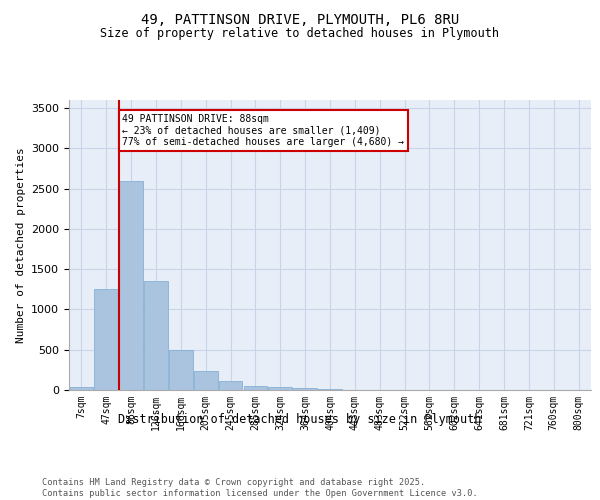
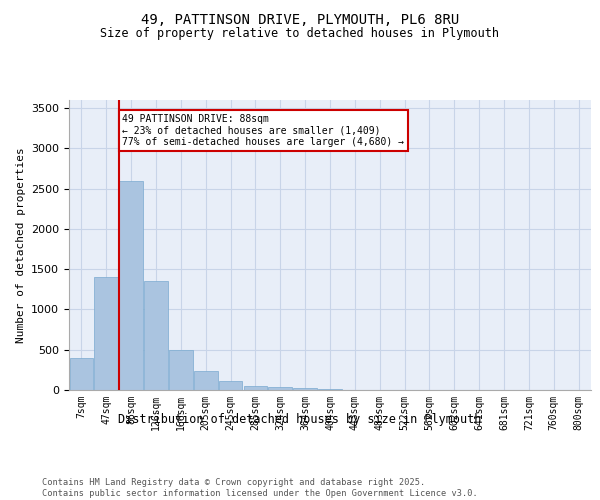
7sqm: 40 -> 400
47sqm: 1250 -> 1400
